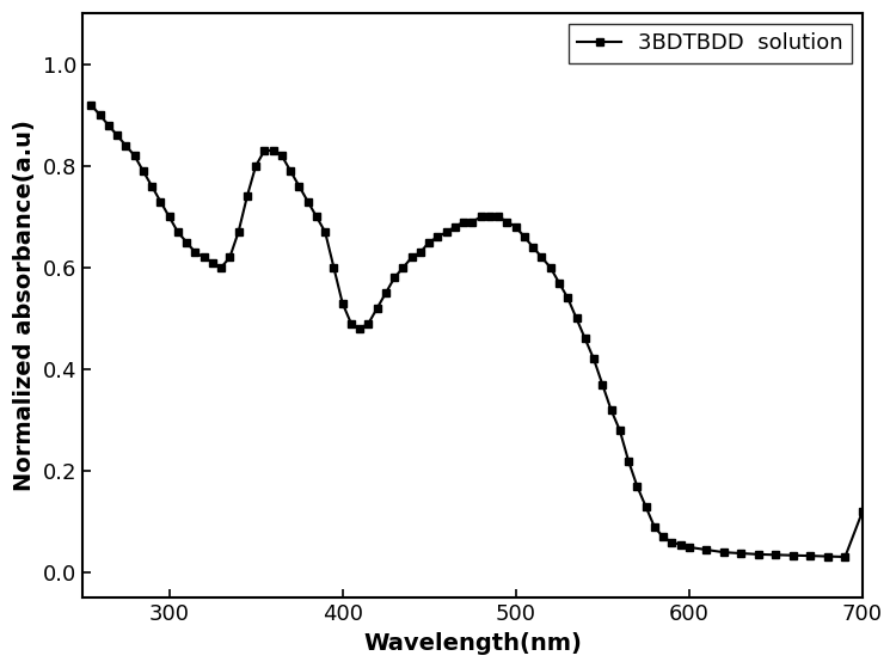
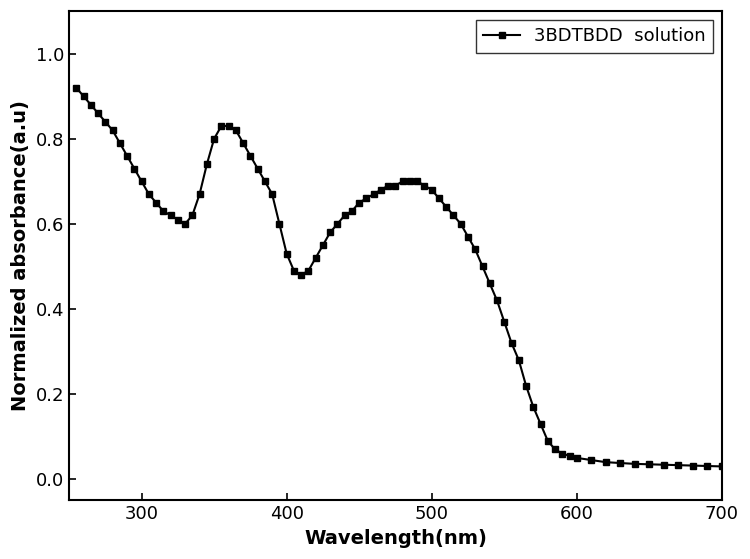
700: 0.120 -> 0.030
